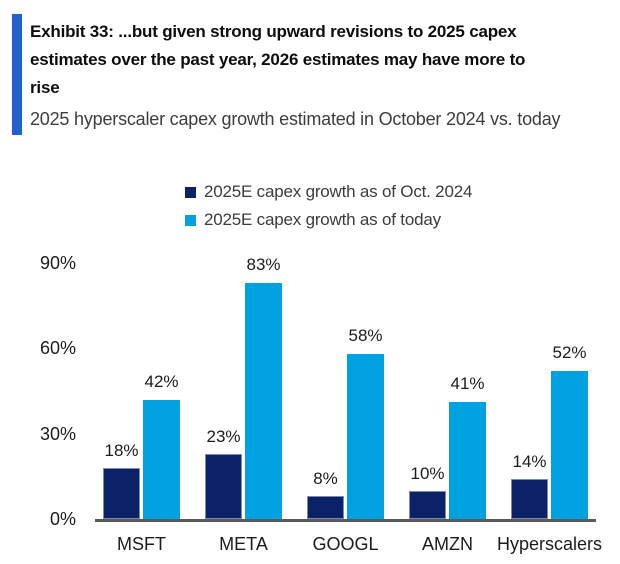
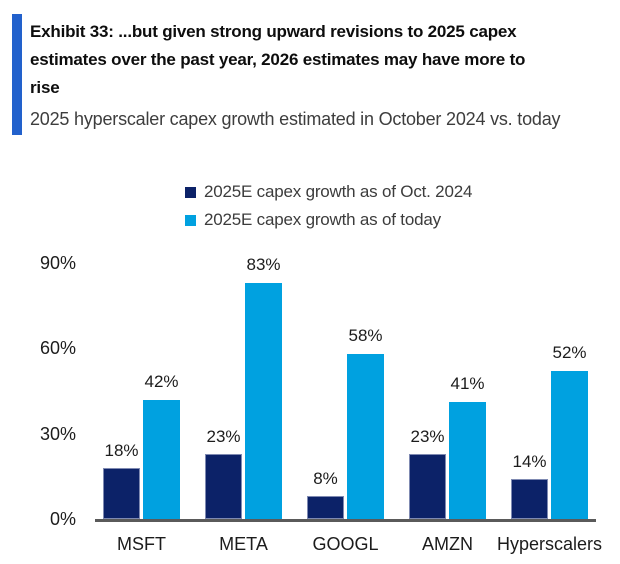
2025E capex growth as of Oct. 2024/AMZN: 10% -> 23%
